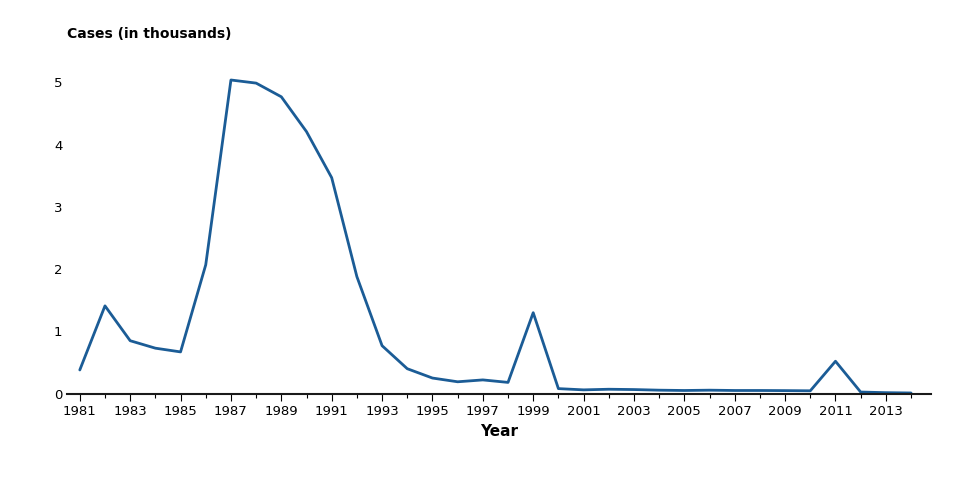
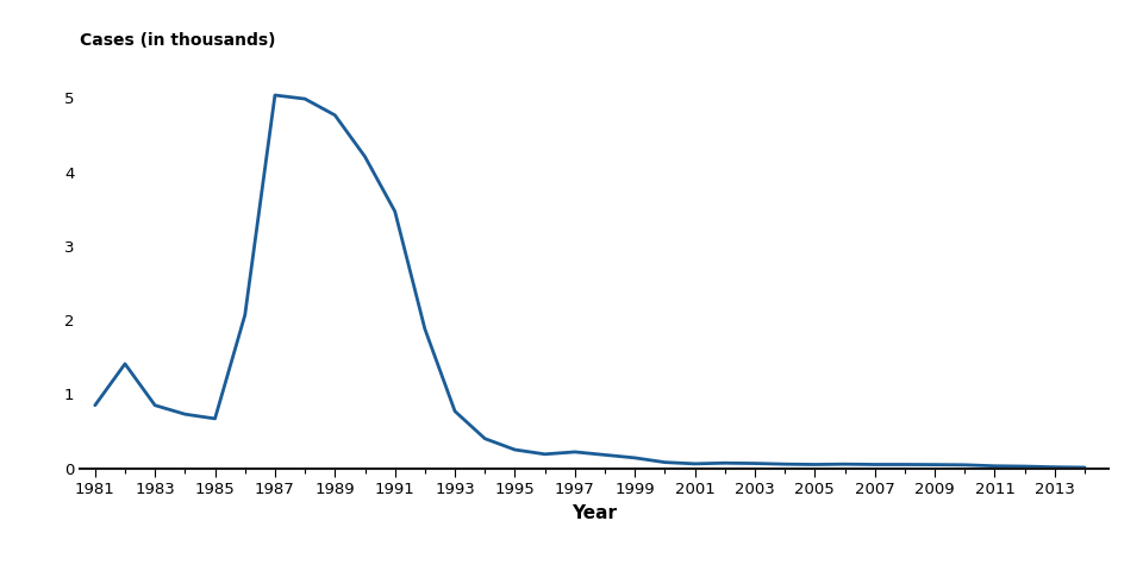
1981: 0.38 -> 0.85
1999: 1.30 -> 0.14
2011: 0.52 -> 0.03
